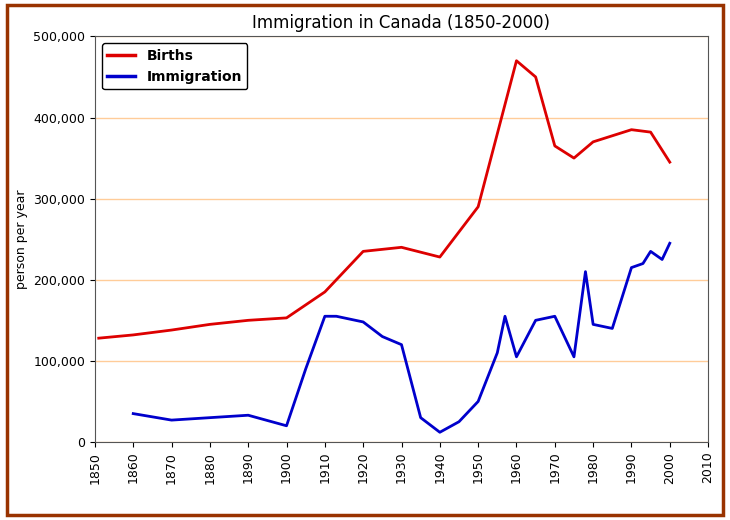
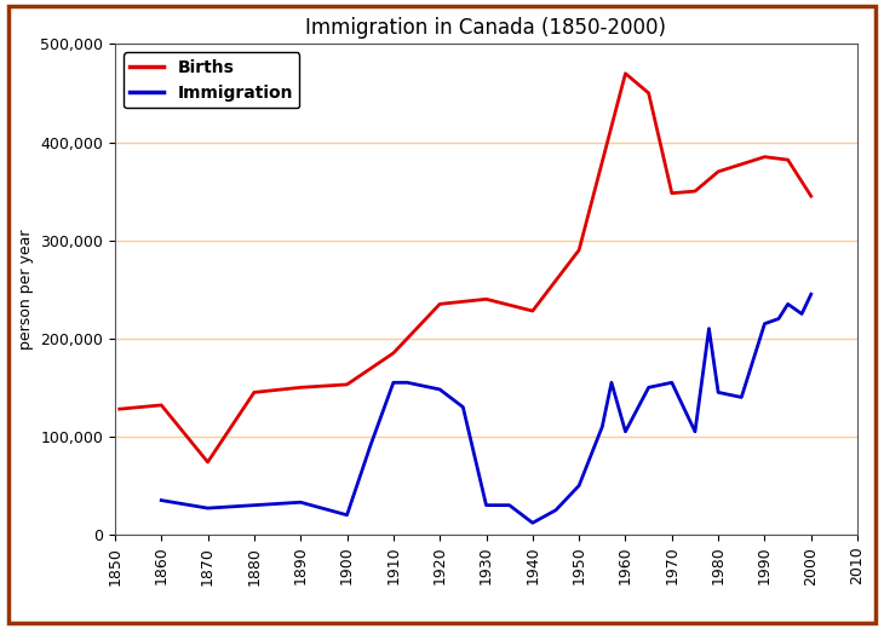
Births/1870: 138,000 -> 74,000
Immigration/1930: 120,000 -> 30,000
Births/1970: 365,000 -> 348,000
